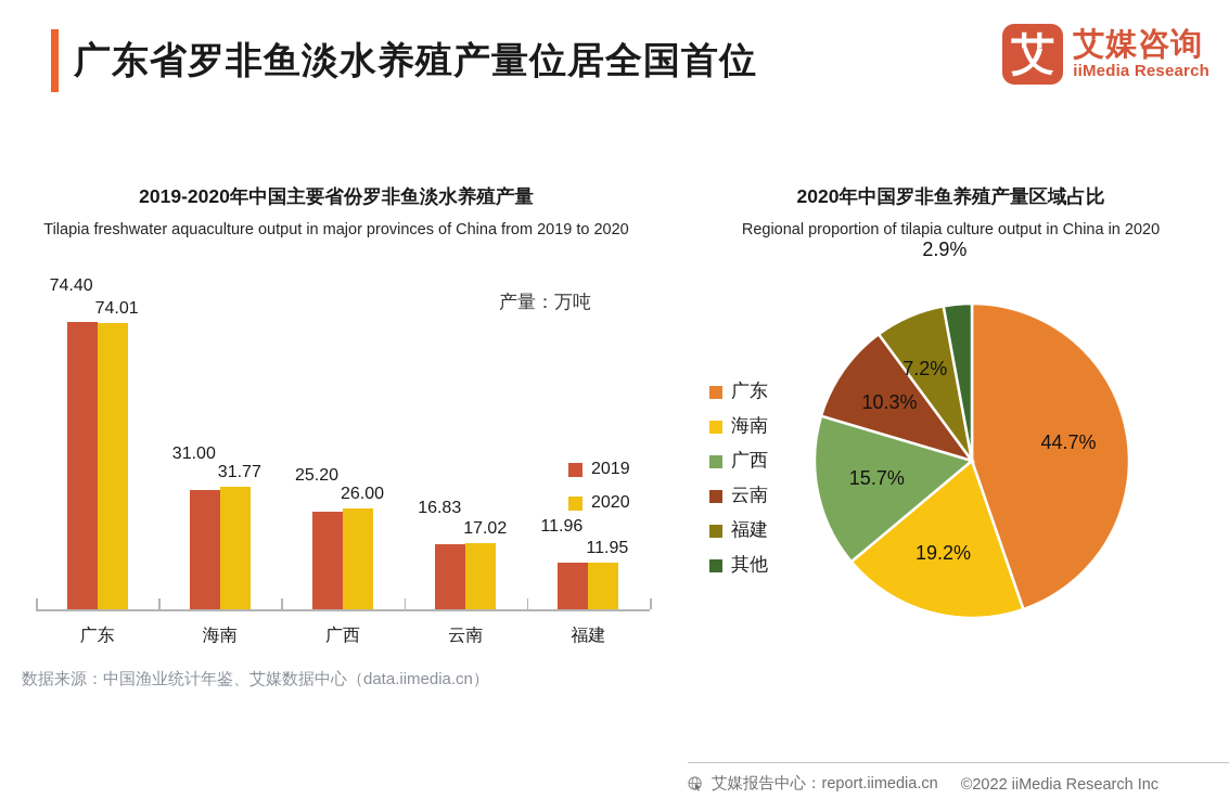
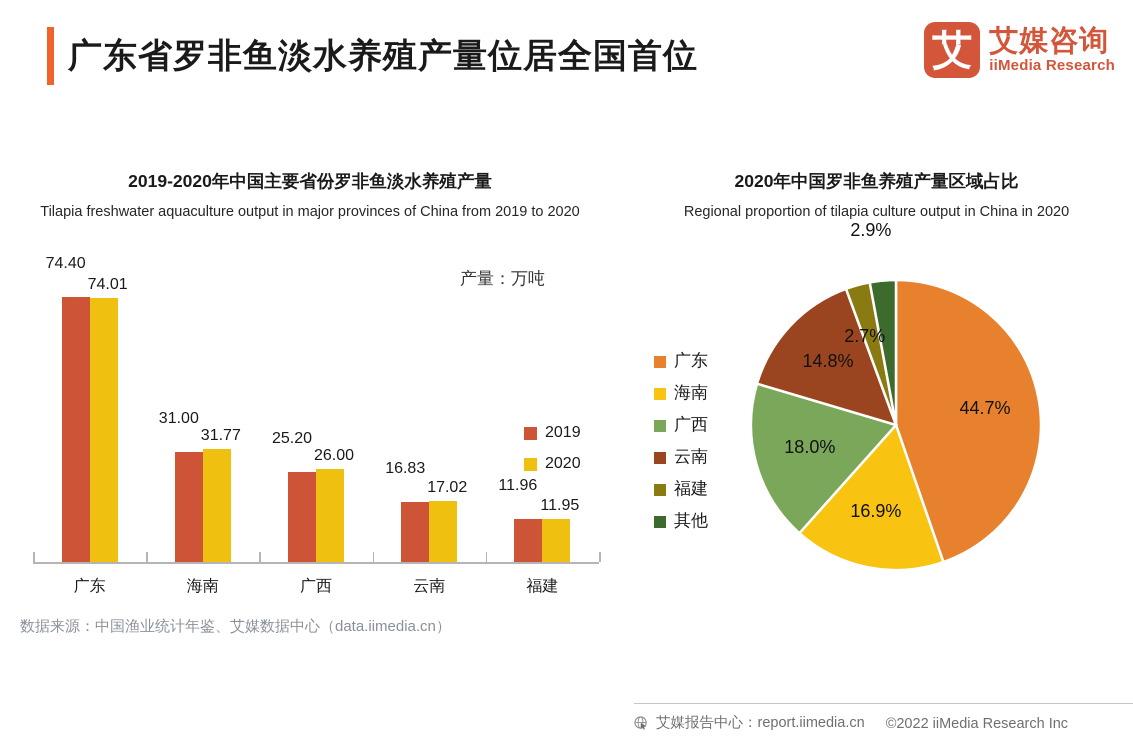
2020年中国罗非鱼养殖产量区域占比/海南: 19.2% -> 16.9%
2020年中国罗非鱼养殖产量区域占比/广西: 15.7% -> 18.0%
2020年中国罗非鱼养殖产量区域占比/云南: 10.3% -> 14.8%
2020年中国罗非鱼养殖产量区域占比/福建: 7.2% -> 2.7%
